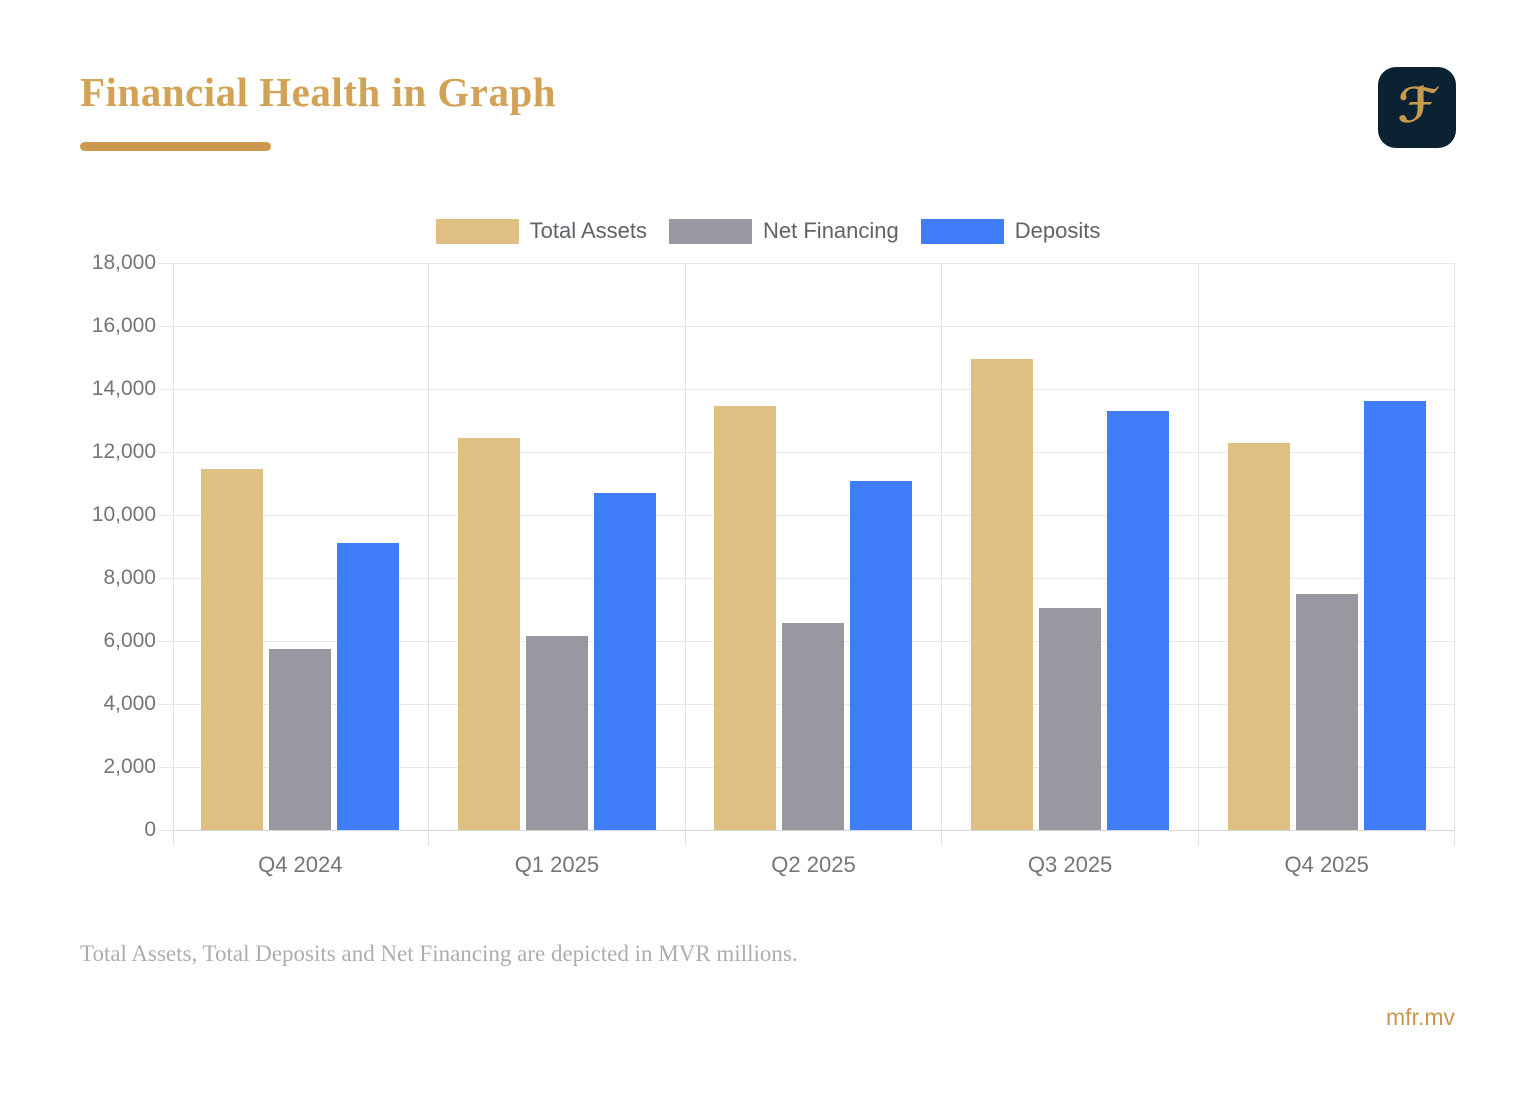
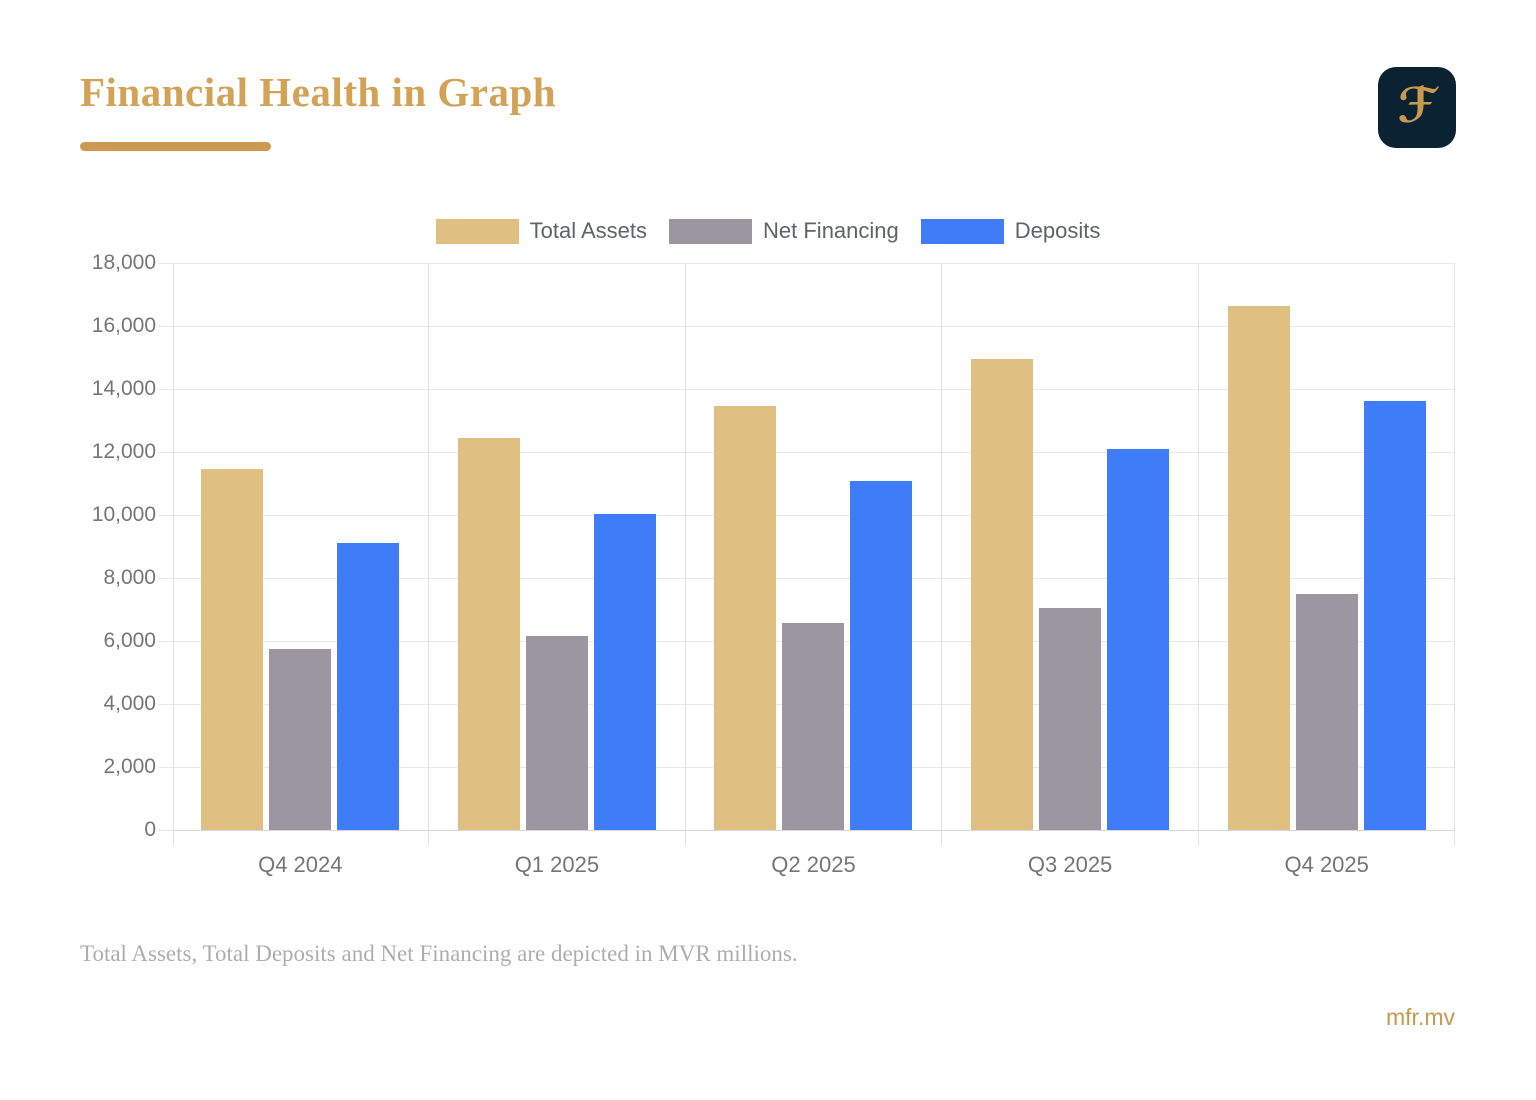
Deposits/Q1 2025: 10700 -> 10000
Deposits/Q3 2025: 13300 -> 12100
Total Assets/Q4 2025: 12300 -> 16600
